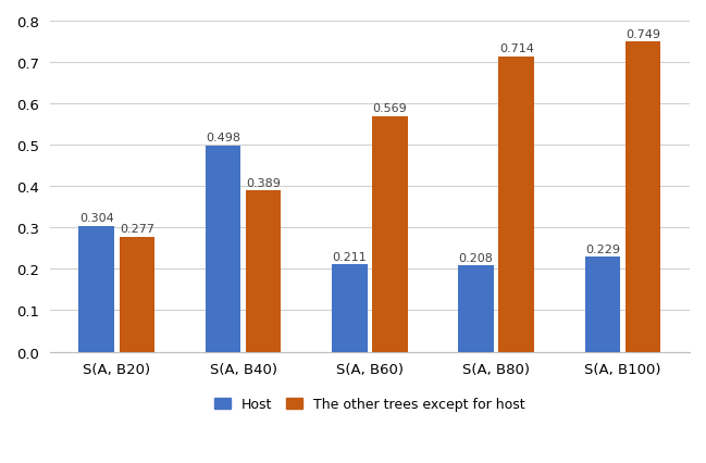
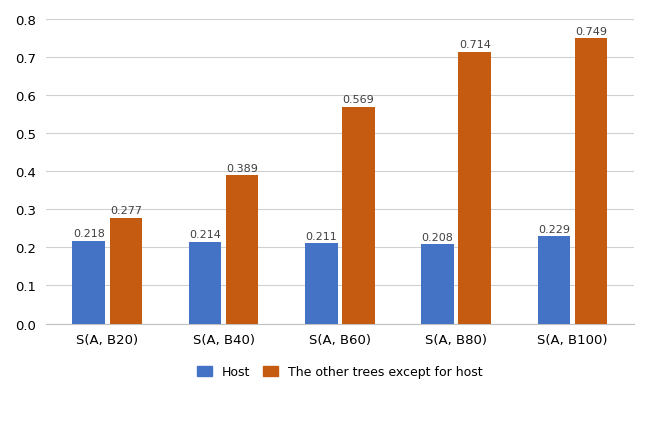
Host/S(A, B20): 0.304 -> 0.218
Host/S(A, B40): 0.498 -> 0.214
